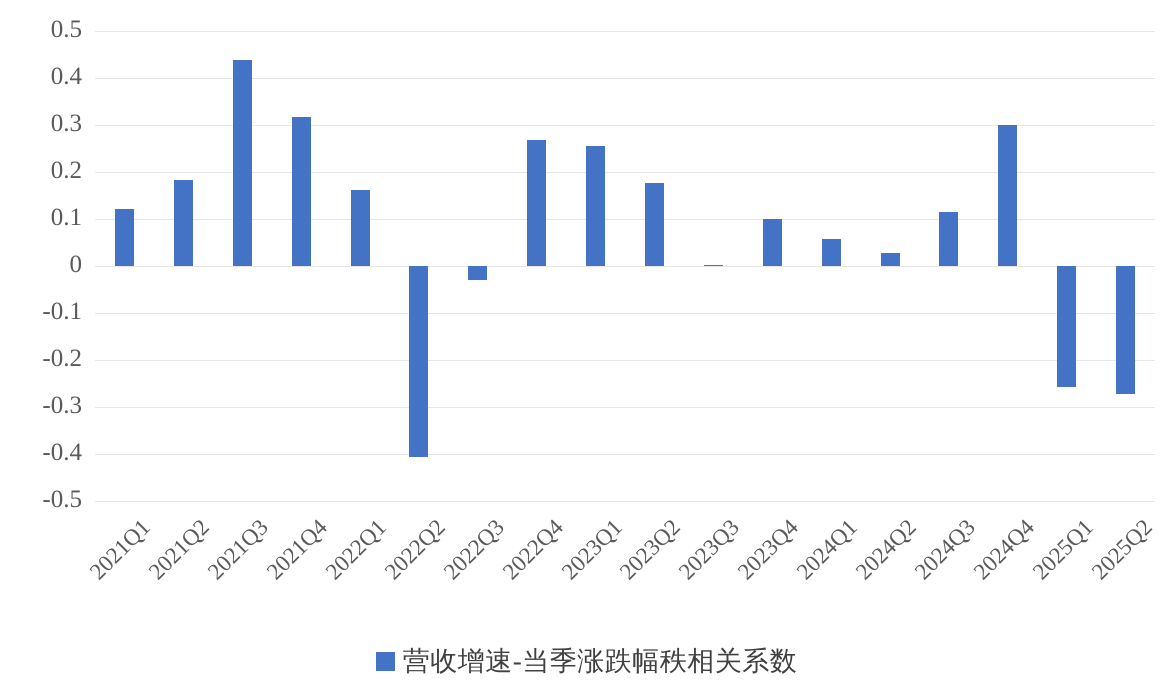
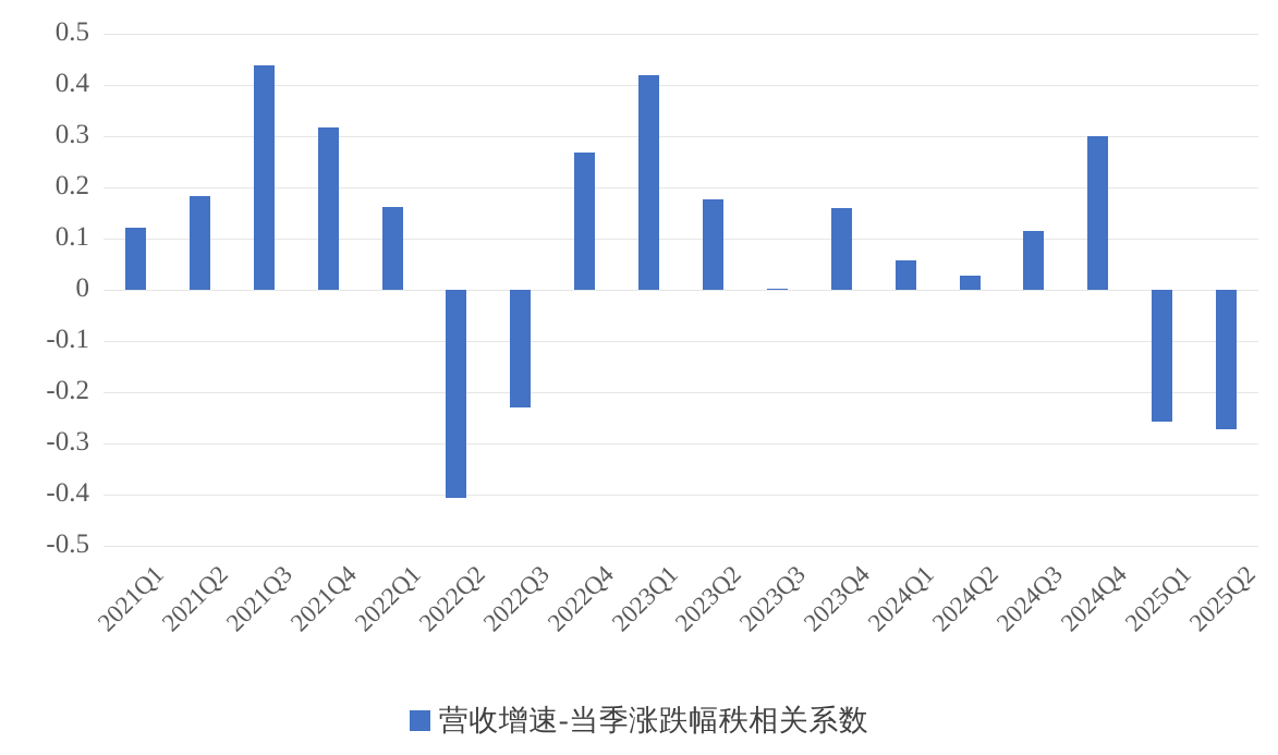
2022Q3: -0.03 -> -0.23
2023Q1: 0.26 -> 0.42
2023Q4: 0.10 -> 0.16
